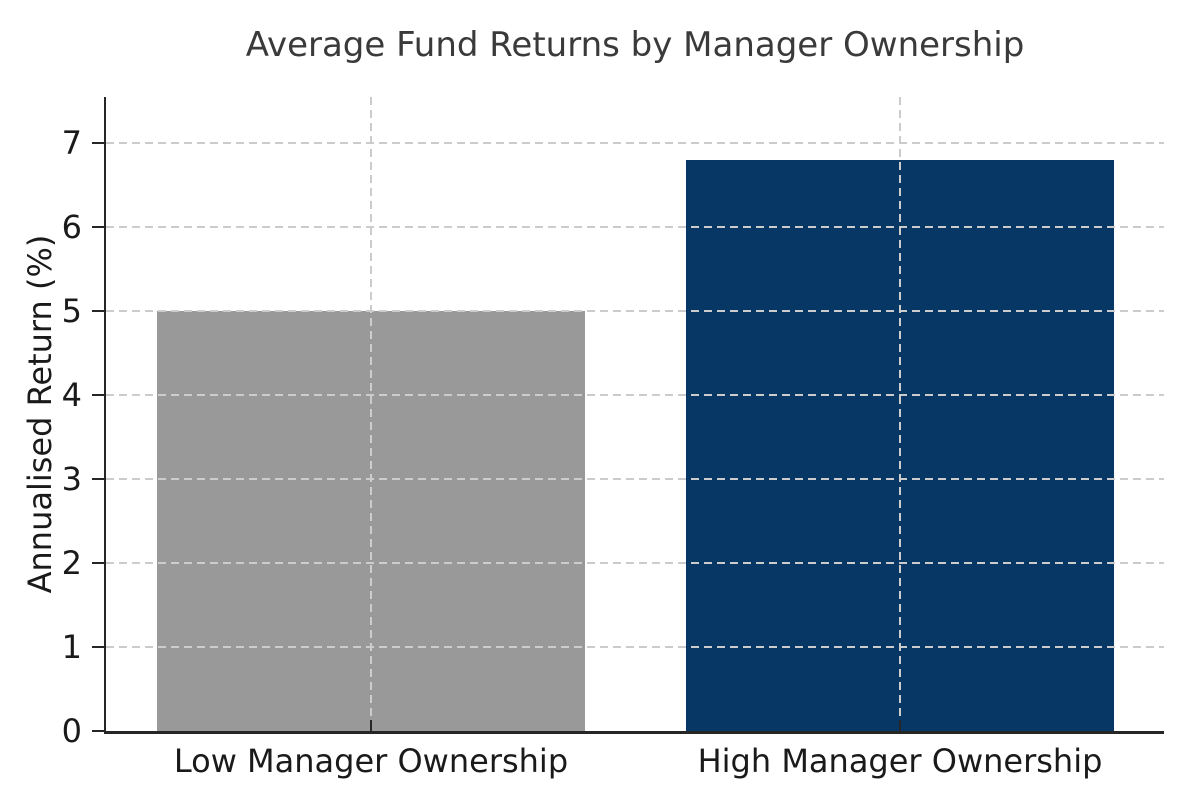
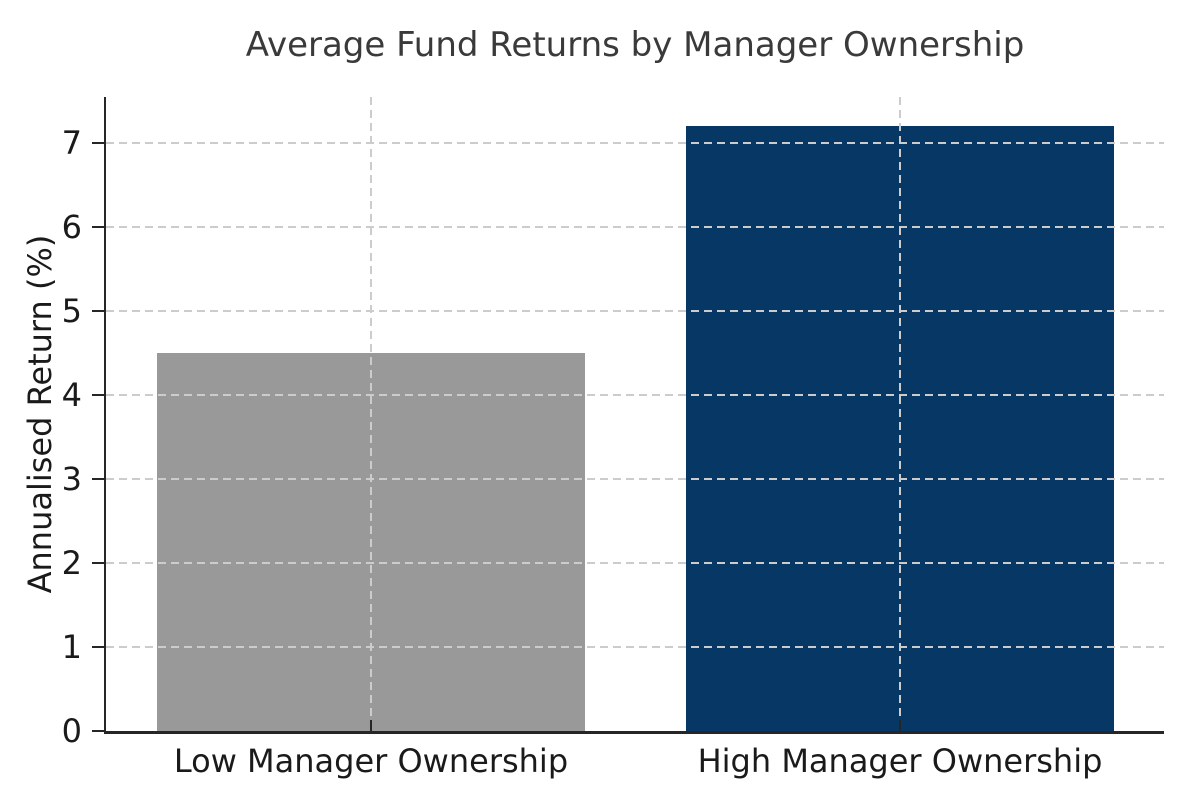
Low Manager Ownership: 5.0 -> 4.5
High Manager Ownership: 6.8 -> 7.2
